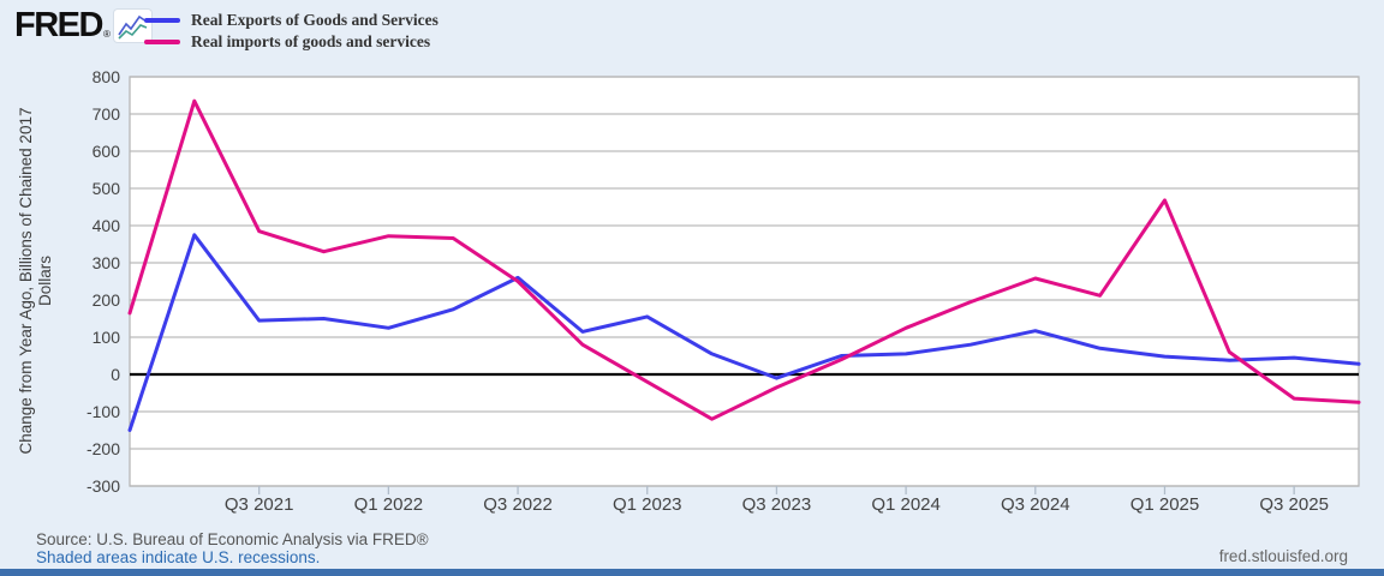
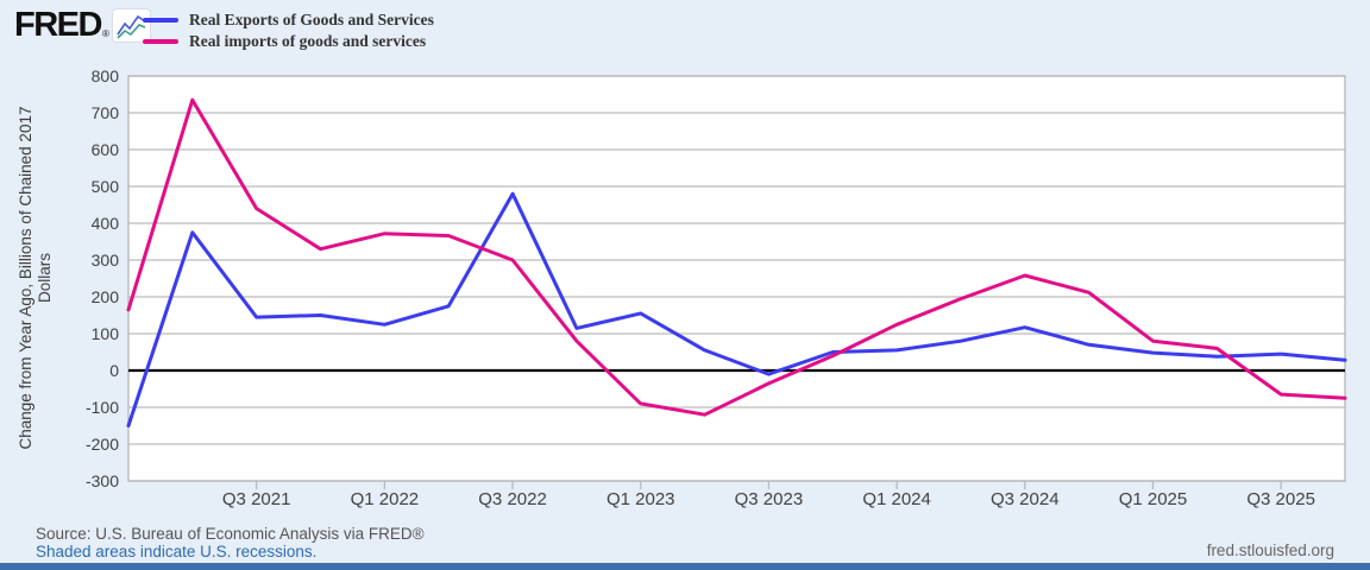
Real imports of goods and services/Q3 2021: 380 -> 440
Real Exports of Goods and Services/Q3 2022: 260 -> 480
Real imports of goods and services/Q3 2022: 250 -> 300
Real imports of goods and services/Q1 2023: -20 -> -90
Real imports of goods and services/Q1 2025: 470 -> 80
